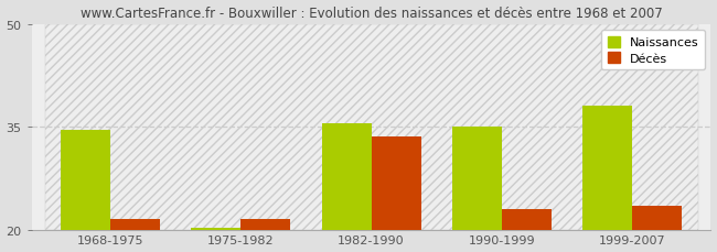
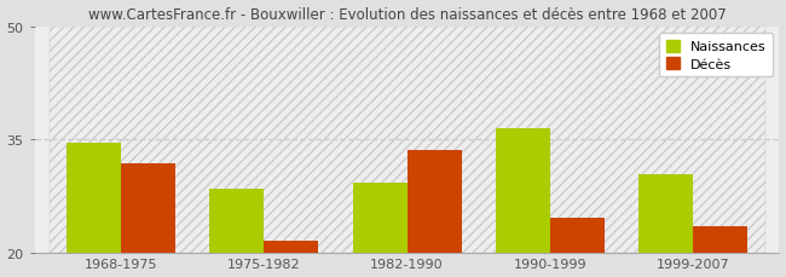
Décès/1968-1975: 21.5 -> 31.8
Naissances/1975-1982: 20.3 -> 28.4
Naissances/1982-1990: 35.5 -> 29.2
Naissances/1990-1999: 35.0 -> 36.4
Décès/1990-1999: 23.0 -> 24.6
Naissances/1999-2007: 38.0 -> 30.4
